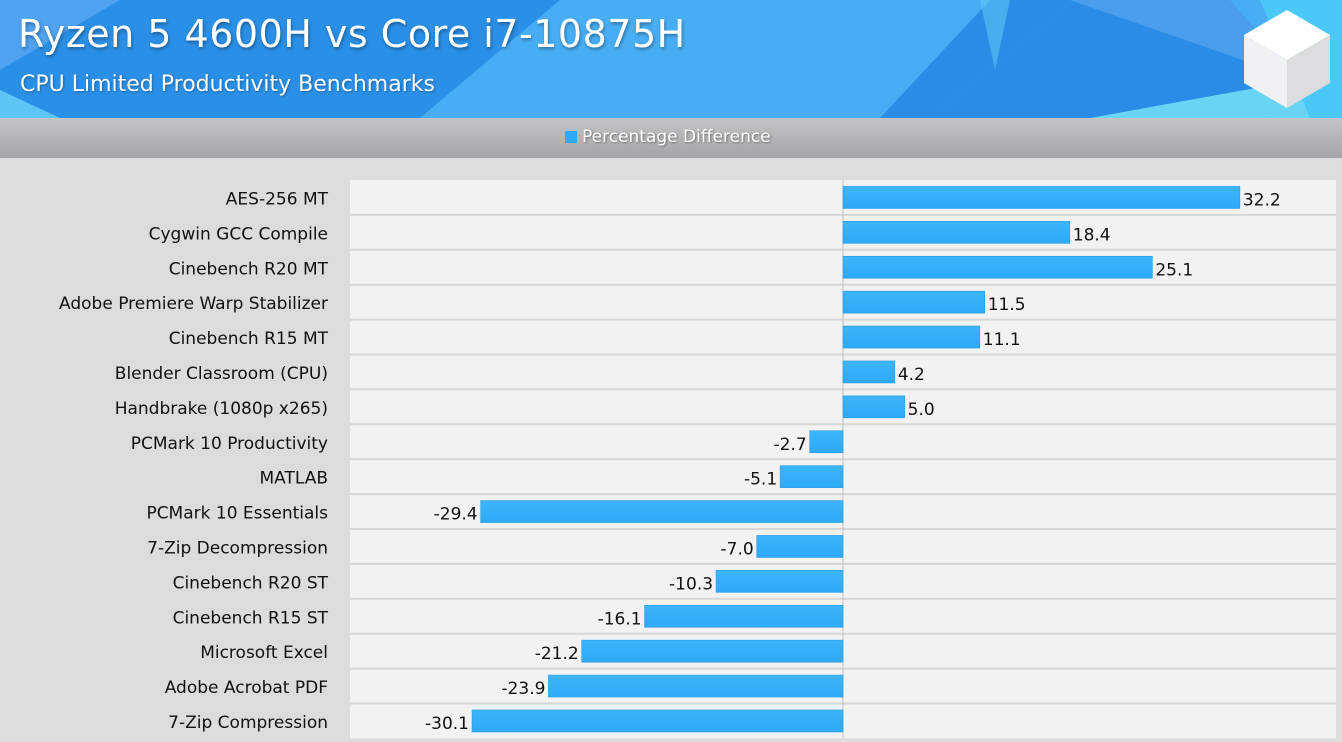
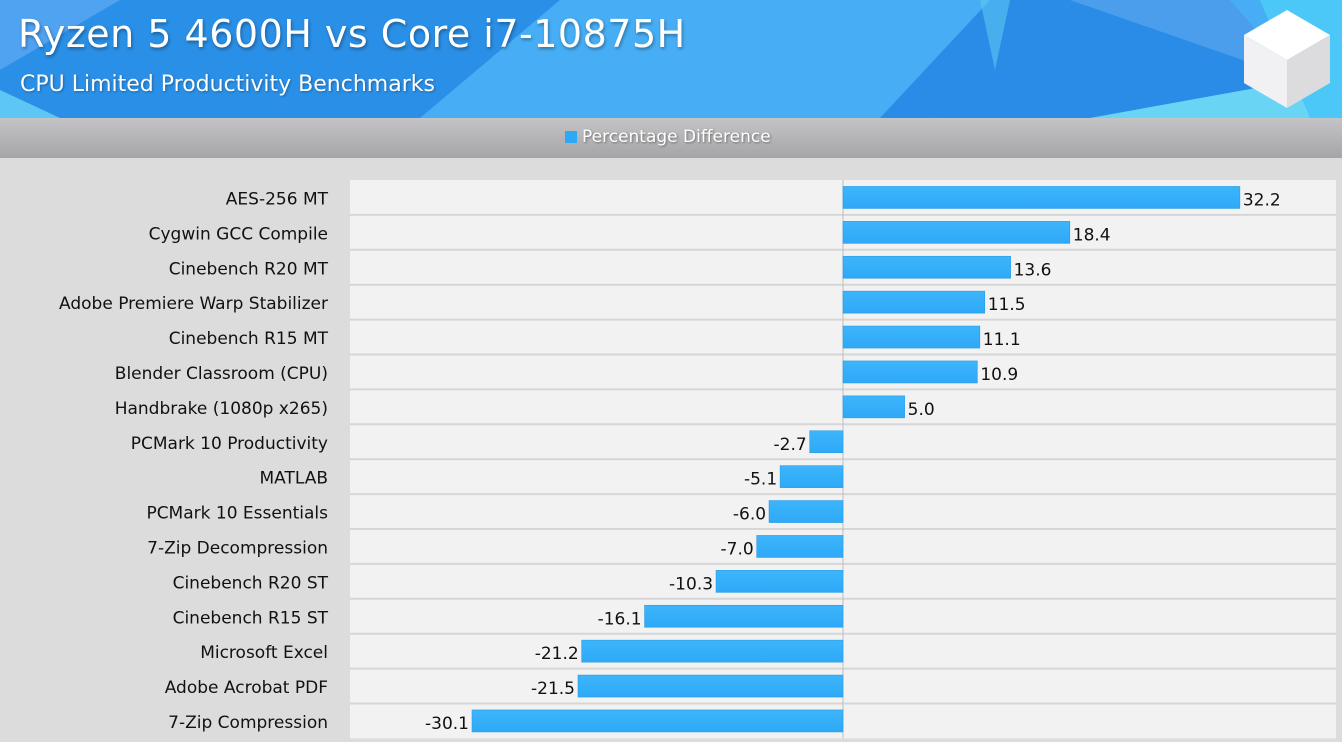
Cinebench R20 MT: 25.1 -> 13.6
Blender Classroom (CPU): 4.2 -> 10.9
PCMark 10 Essentials: -29.4 -> -6.0
Adobe Acrobat PDF: -23.9 -> -21.5
